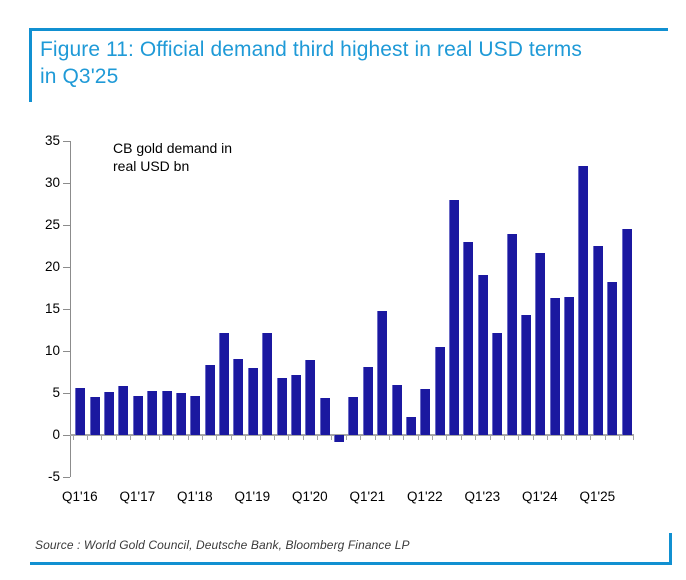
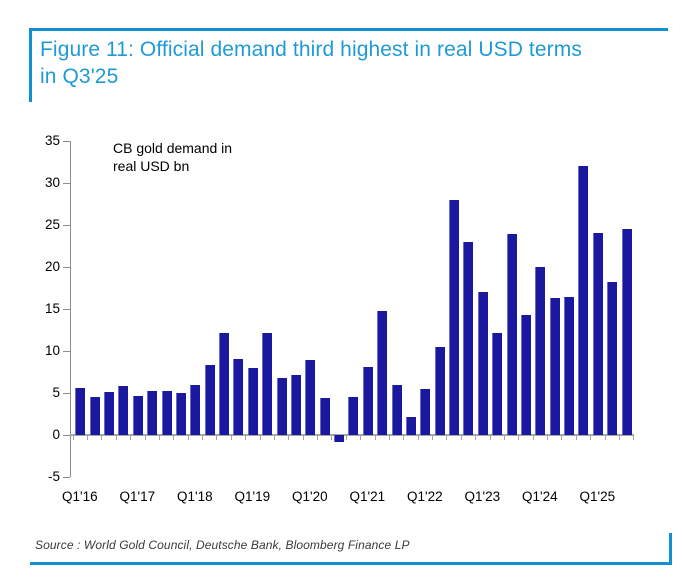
Q1'18: 5 -> 6
Q1'23: 19 -> 17
Q1'24: 22 -> 20
Q1'25: 22 -> 24
